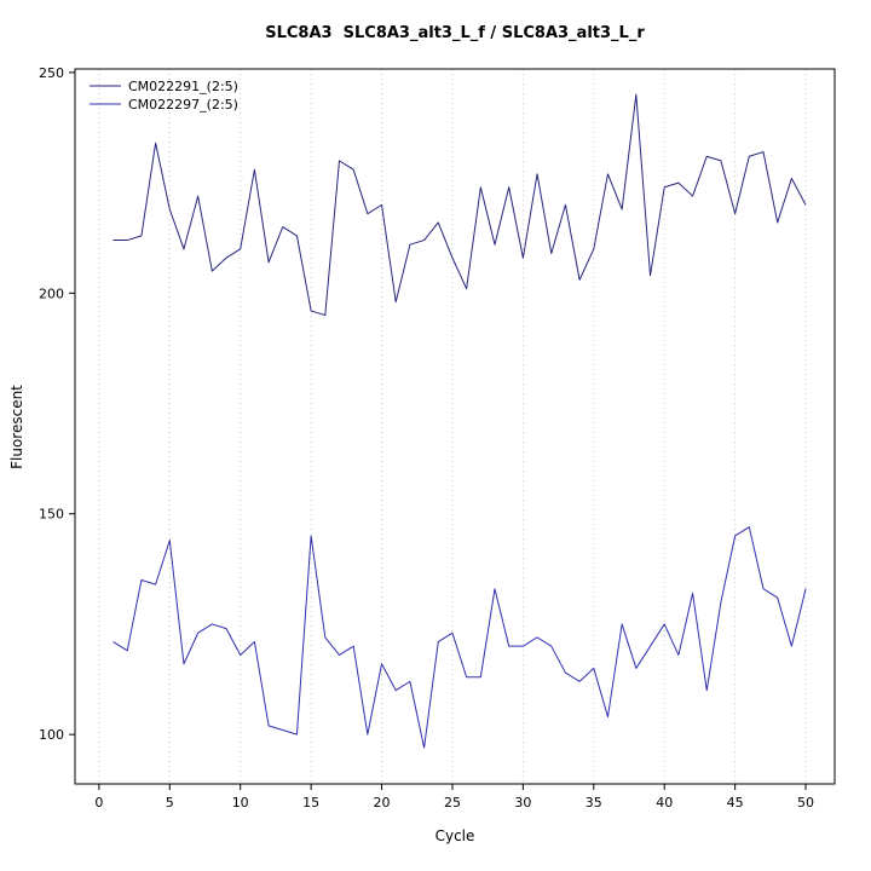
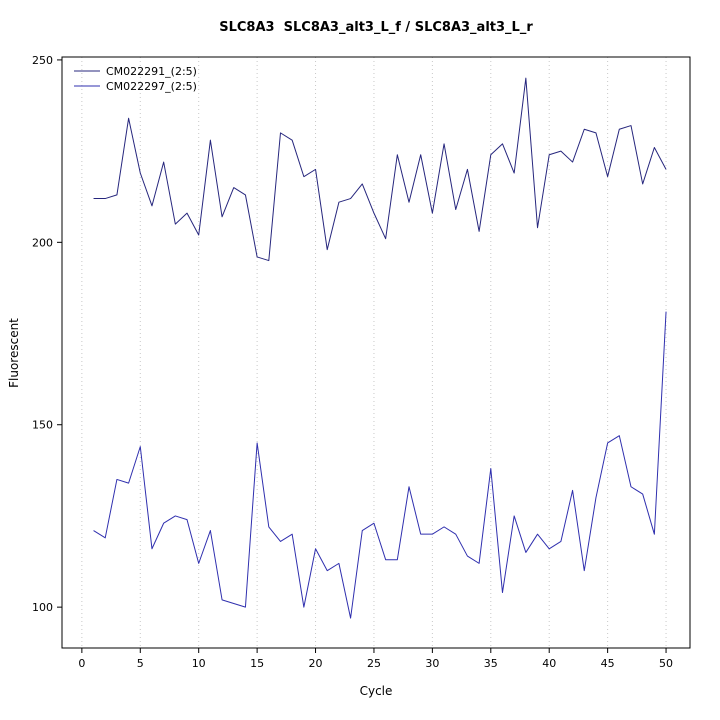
CM022291_(2:5)/10: 210 -> 202
CM022297_(2:5)/10: 118 -> 112
CM022291_(2:5)/35: 210 -> 224
CM022297_(2:5)/35: 115 -> 138
CM022297_(2:5)/40: 125 -> 116
CM022297_(2:5)/50: 133 -> 181
